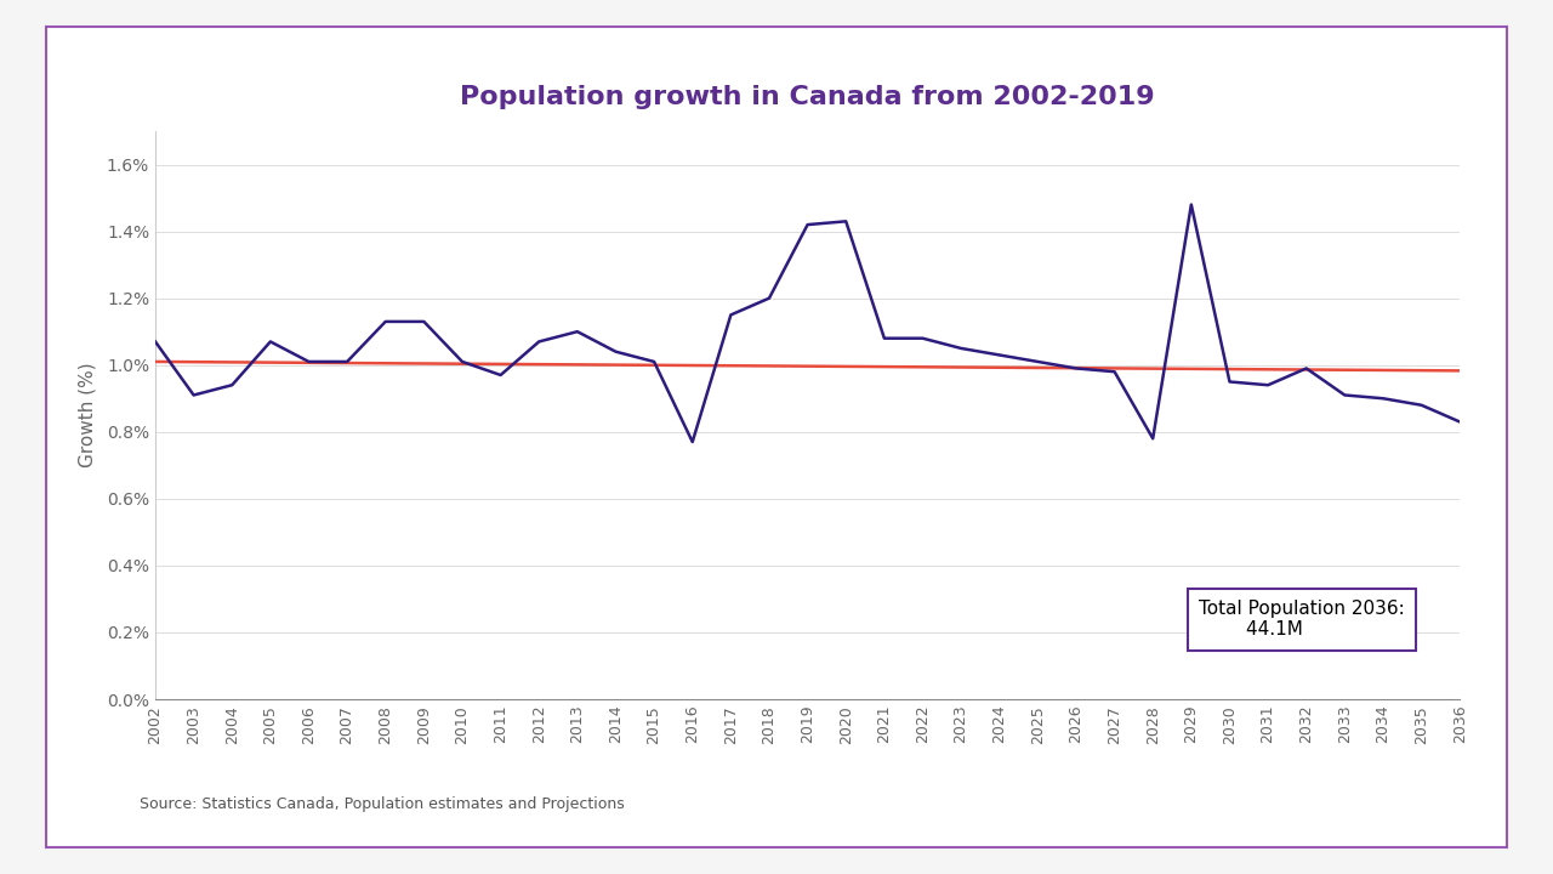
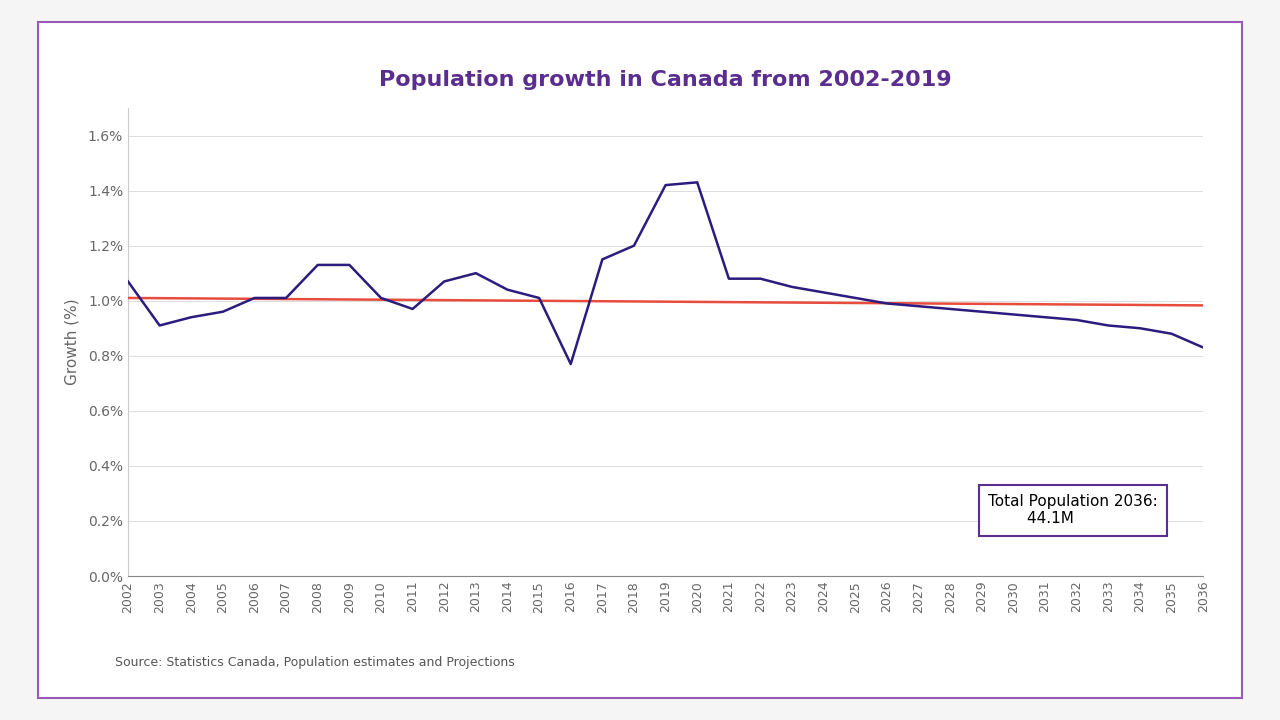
2005: 1.07% -> 0.96%
2028: 0.78% -> 0.97%
2029: 1.48% -> 0.96%
2032: 0.99% -> 0.93%
